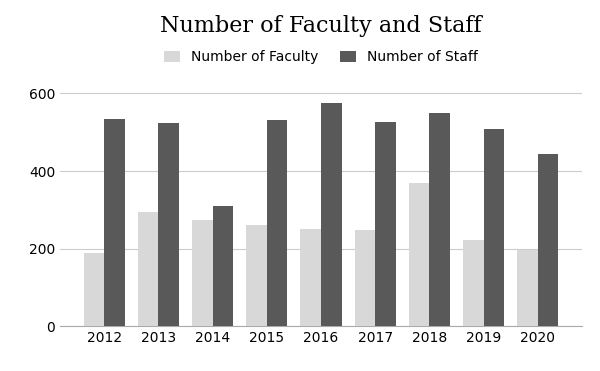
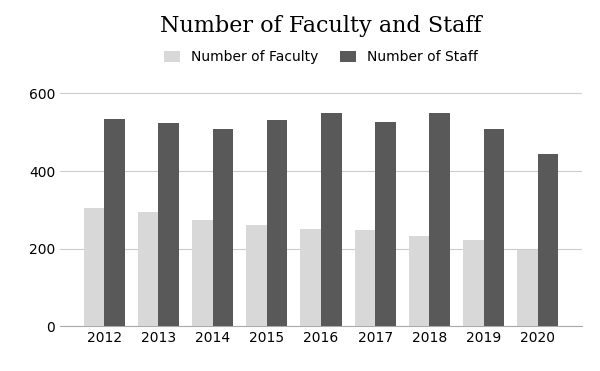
Number of Faculty/2012: 190 -> 305
Number of Staff/2014: 310 -> 507
Number of Staff/2016: 575 -> 548
Number of Faculty/2018: 370 -> 232
